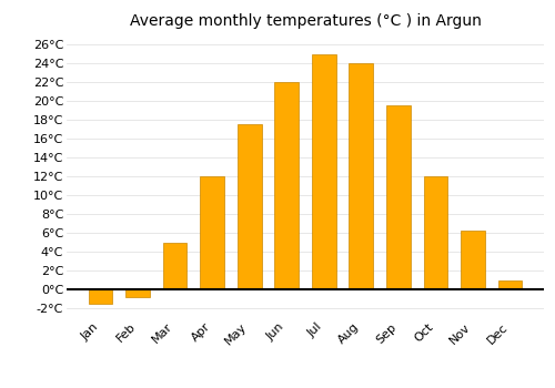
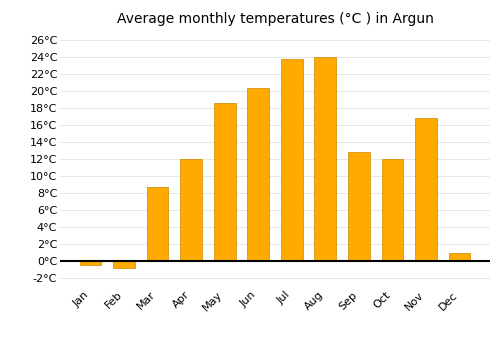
Jan: -1.5°C -> -0.4°C
Mar: 5.0°C -> 8.8°C
May: 17.5°C -> 18.6°C
Jun: 22.0°C -> 20.4°C
Jul: 25.0°C -> 23.8°C
Sep: 19.5°C -> 12.8°C
Nov: 6.3°C -> 16.8°C
